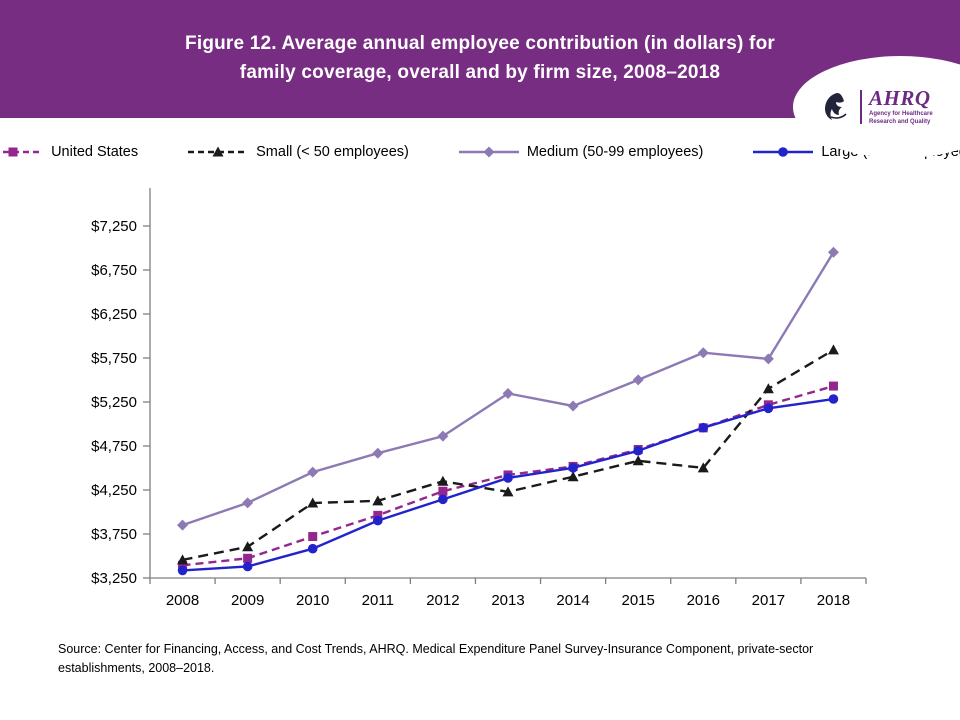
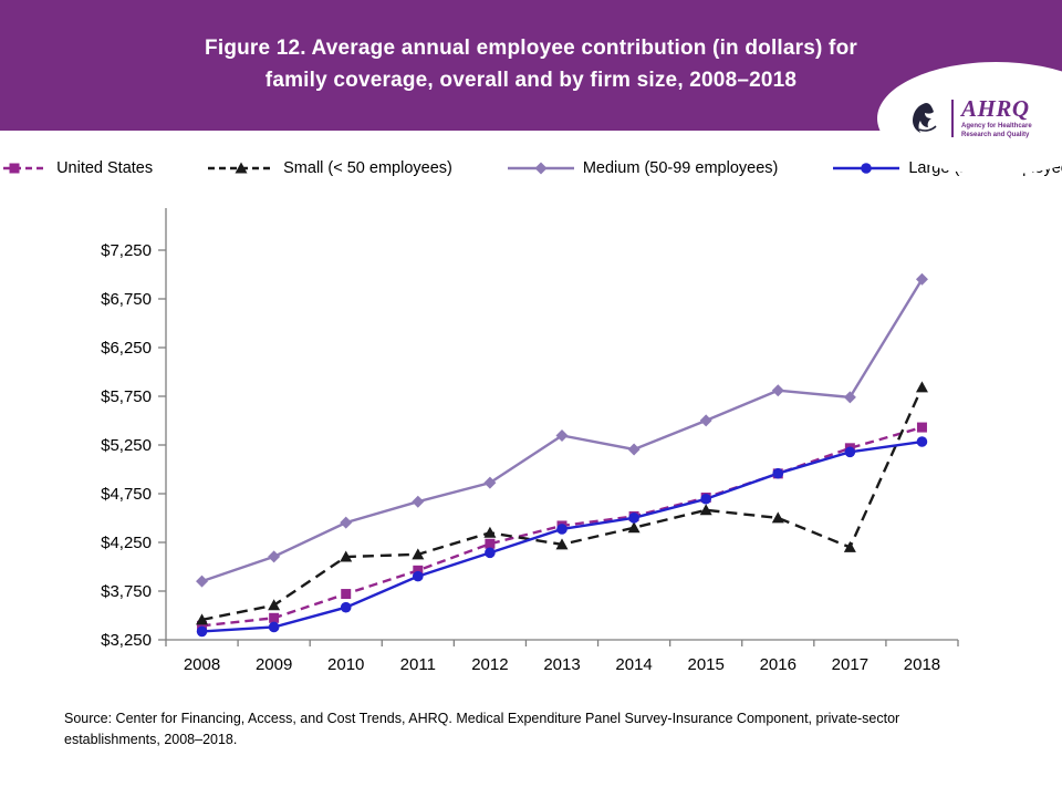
Small (< 50 employees)/2017: $5400 -> $4200
